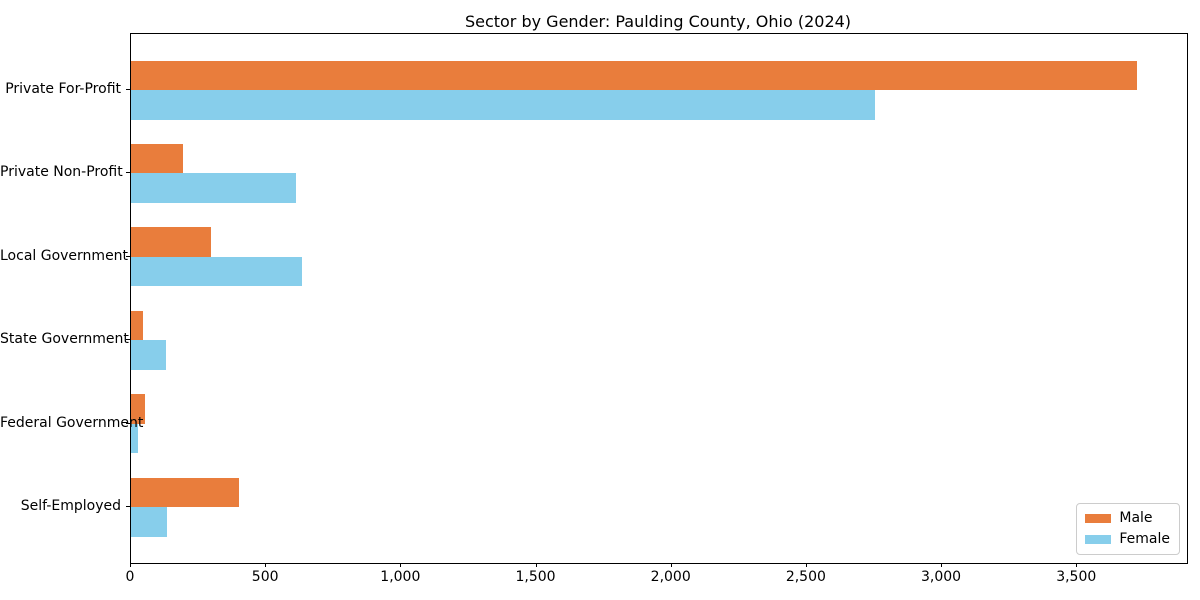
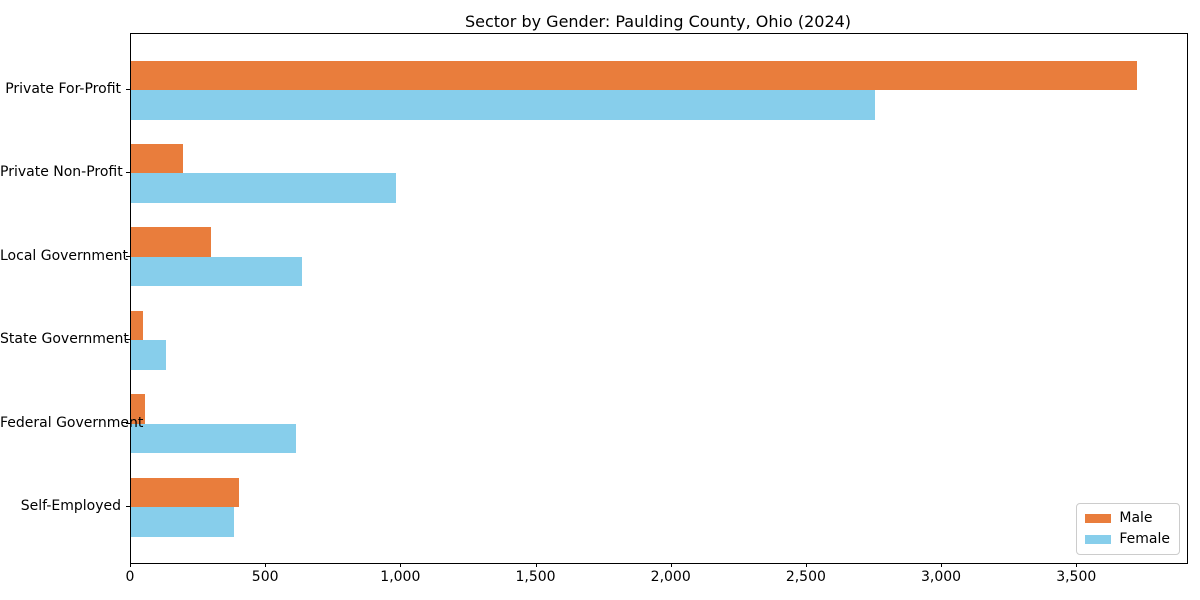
Female/Private Non-Profit: 610 -> 980
Female/Federal Government: 30 -> 610
Female/Self-Employed: 140 -> 380
